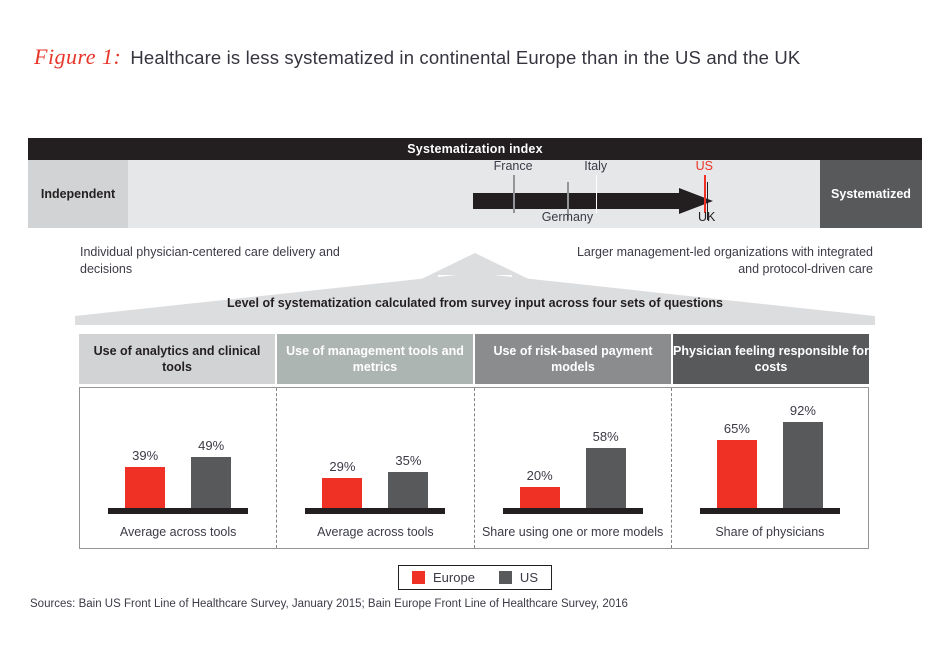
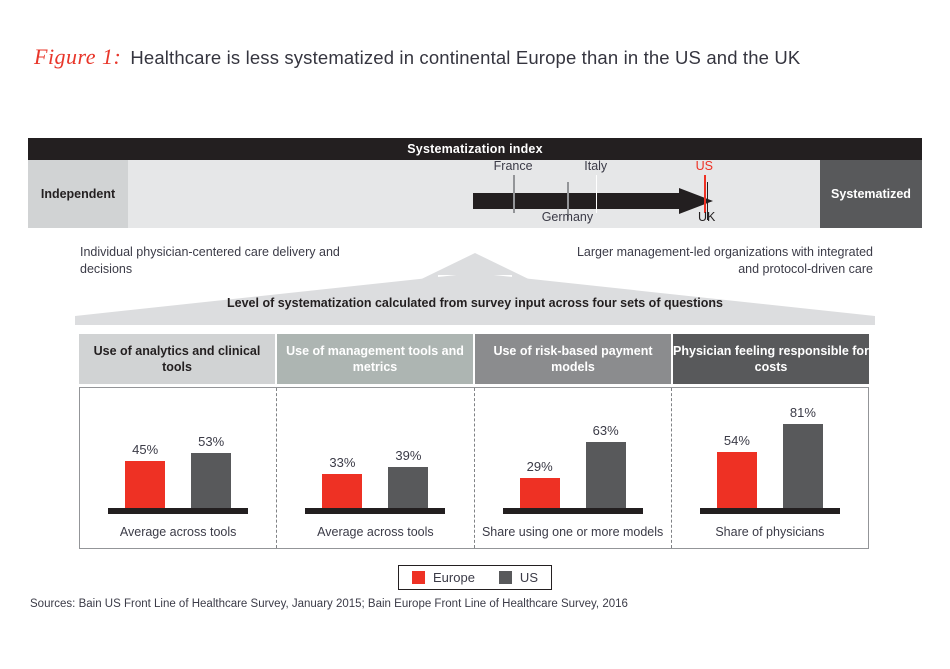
Europe/Use of analytics and clinical tools: 39% -> 45%
US/Use of analytics and clinical tools: 49% -> 53%
Europe/Use of management tools and metrics: 29% -> 33%
US/Use of management tools and metrics: 35% -> 39%
Europe/Use of risk-based payment models: 20% -> 29%
US/Use of risk-based payment models: 58% -> 63%
Europe/Physician feeling responsible for costs: 65% -> 54%
US/Physician feeling responsible for costs: 92% -> 81%
